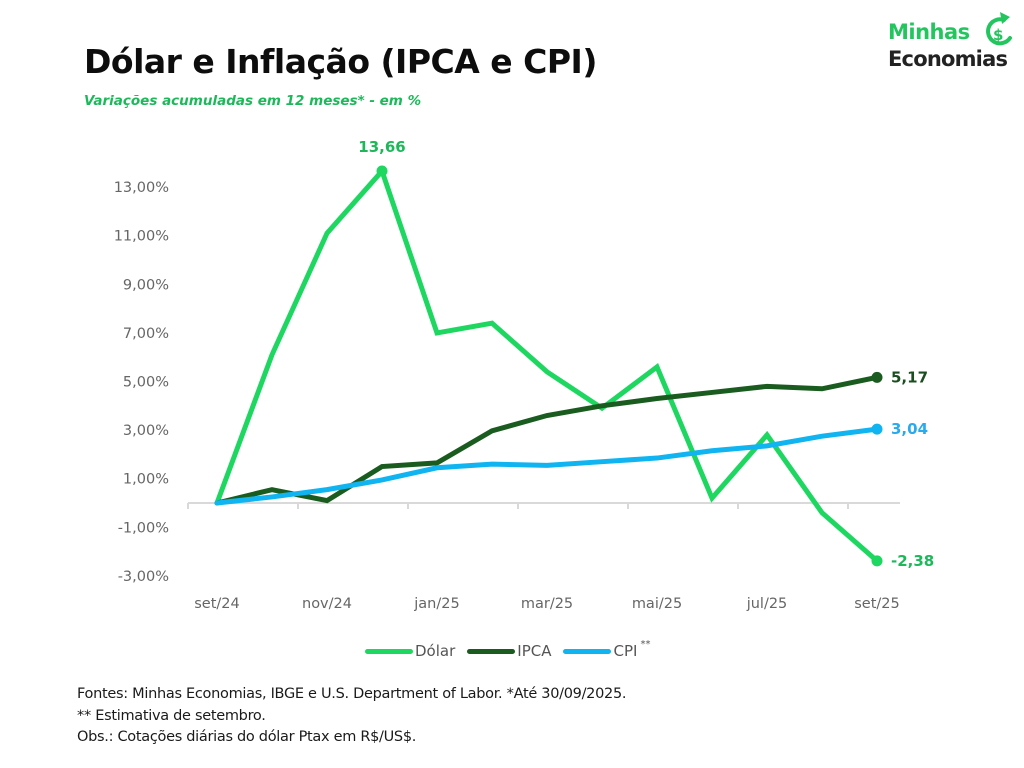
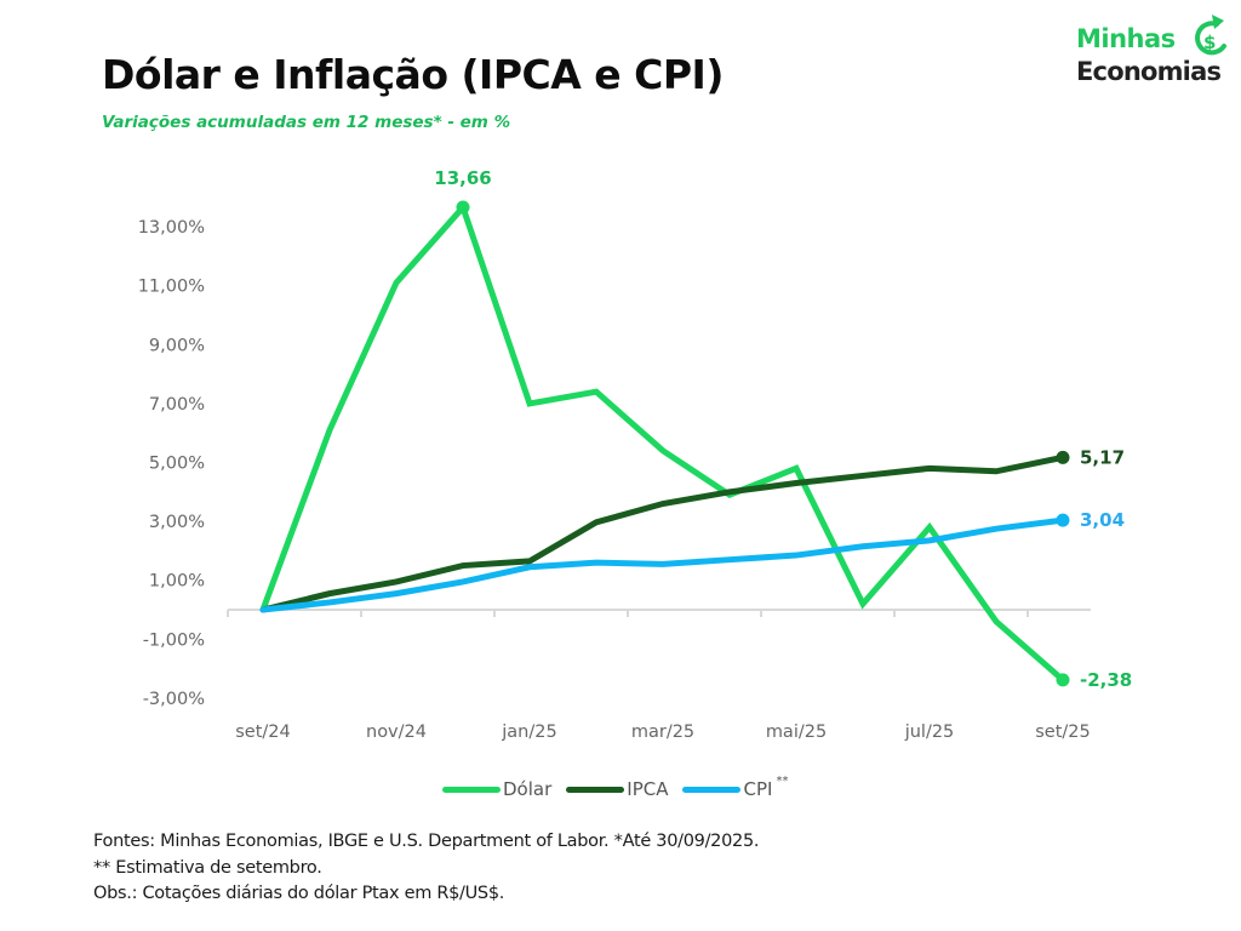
IPCA/nov/24: 0,1% -> 0,9%
Dólar/mai/25: 5,6% -> 4,8%
